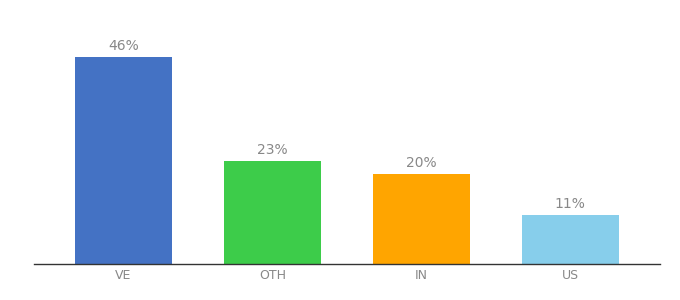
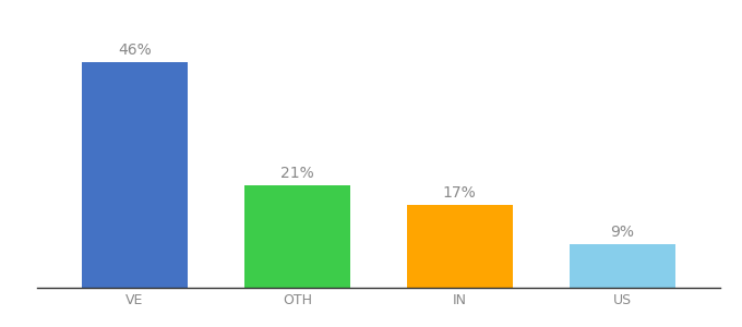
OTH: 23% -> 21%
IN: 20% -> 17%
US: 11% -> 9%
